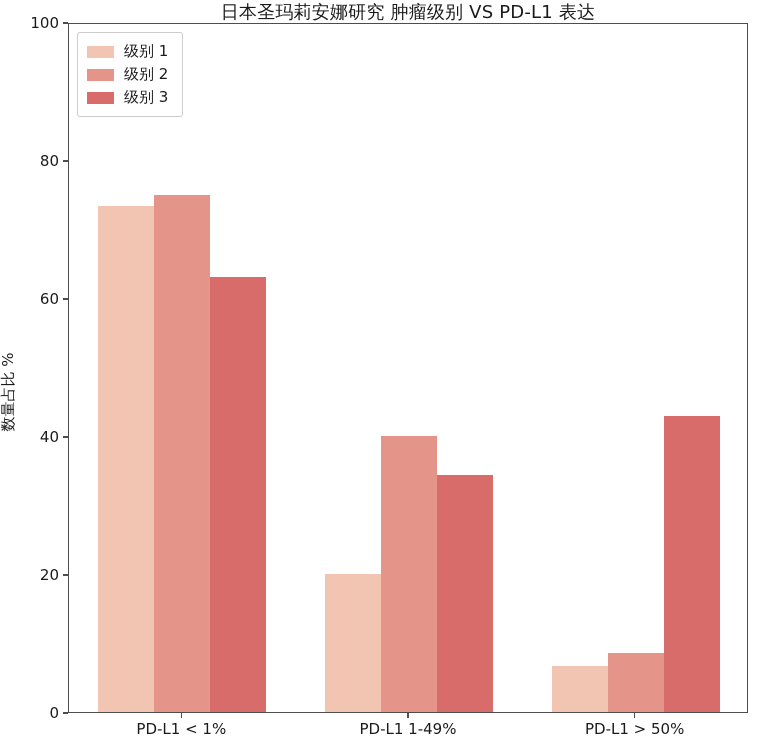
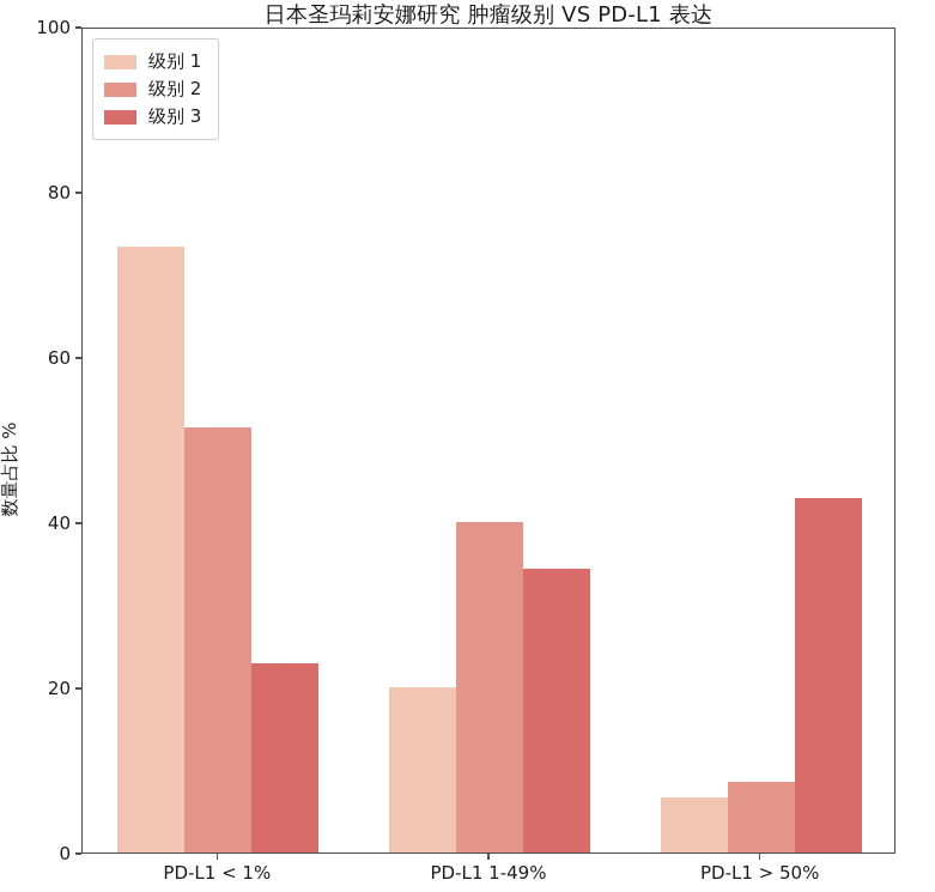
级别 2/PD-L1 < 1%: 75 -> 51
级别 3/PD-L1 < 1%: 63 -> 23
